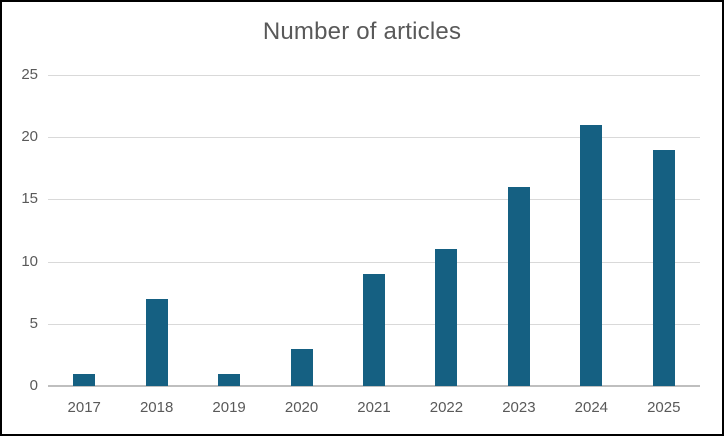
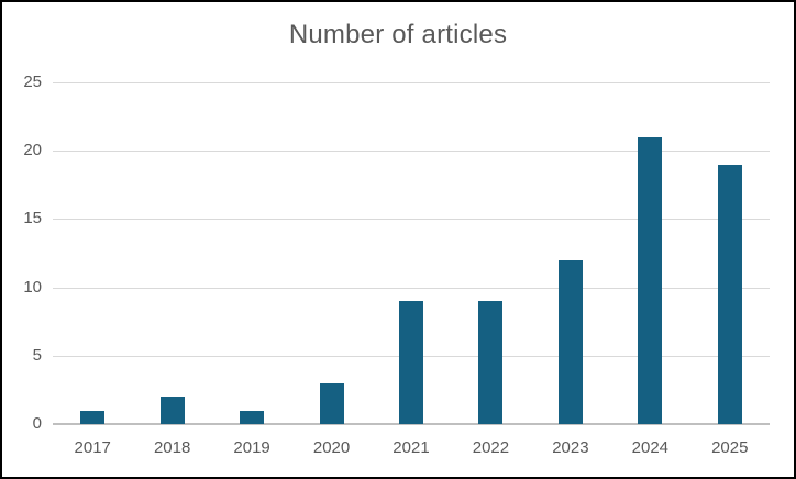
2018: 7 -> 2
2022: 11 -> 9
2023: 16 -> 12
